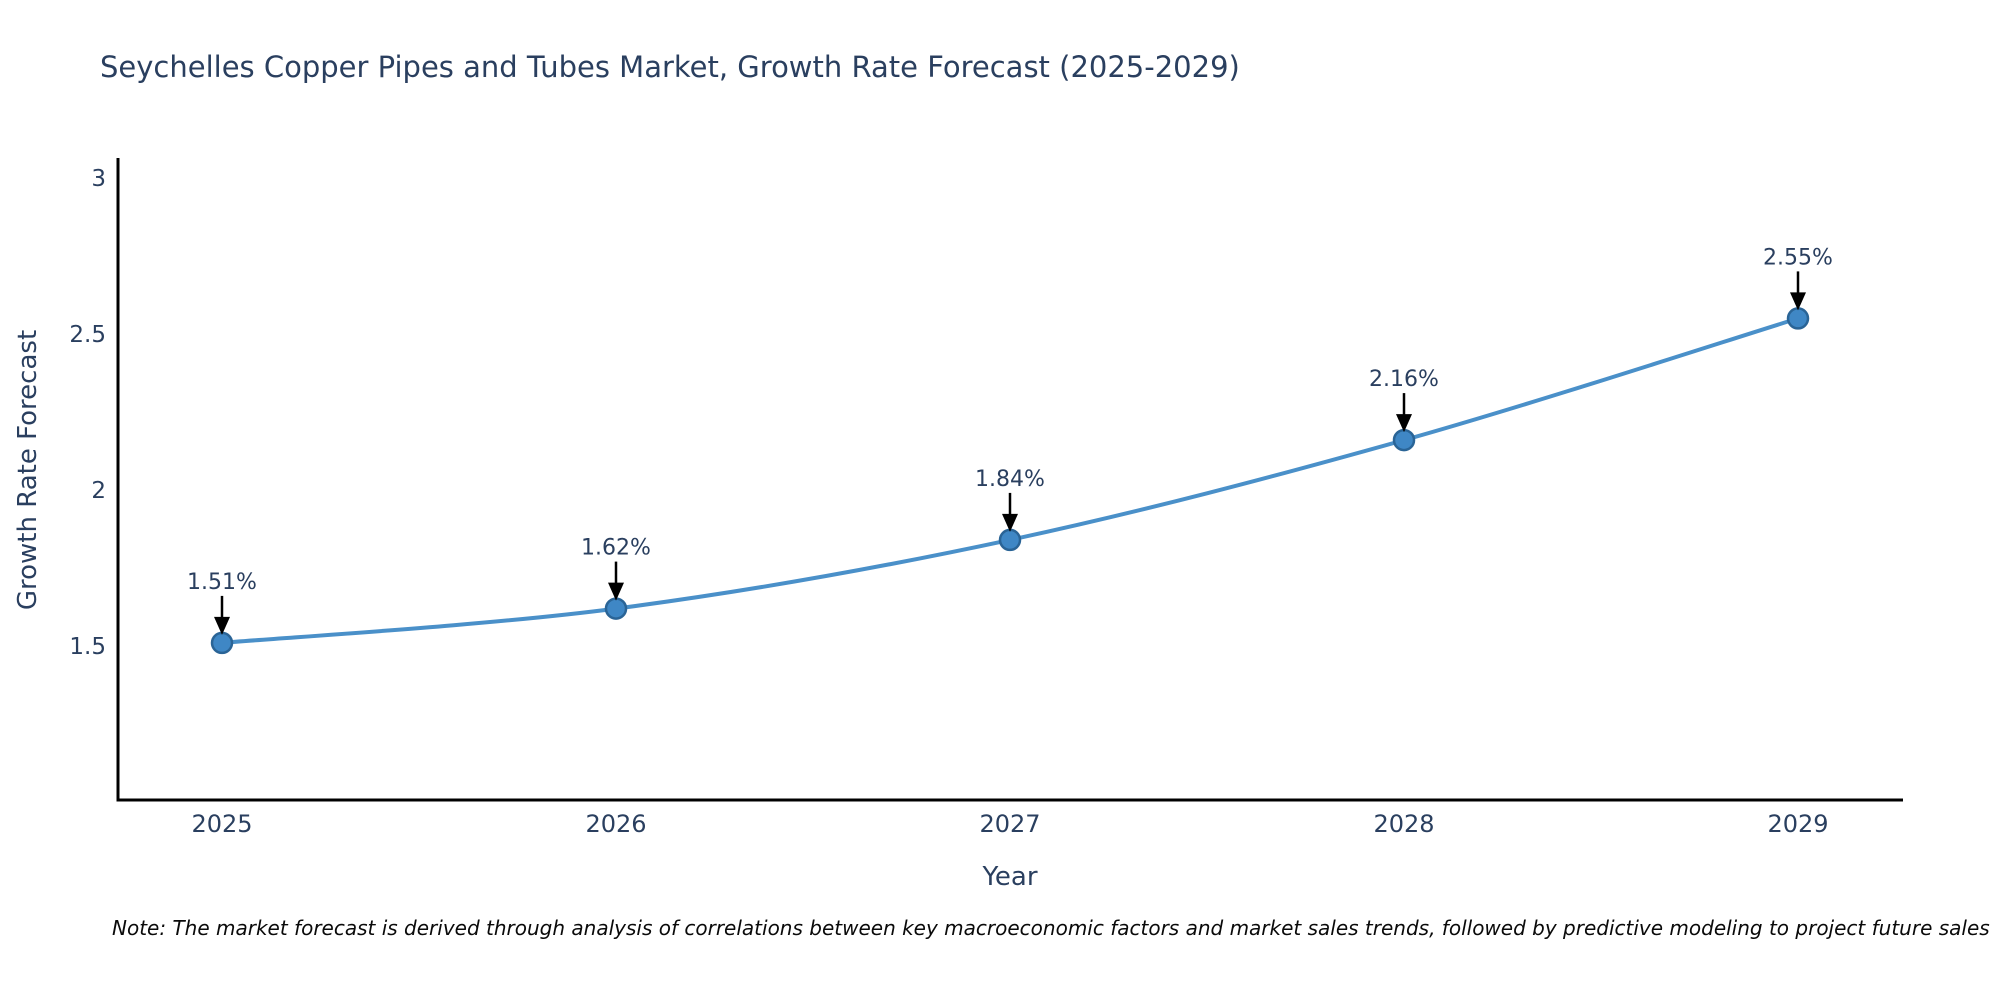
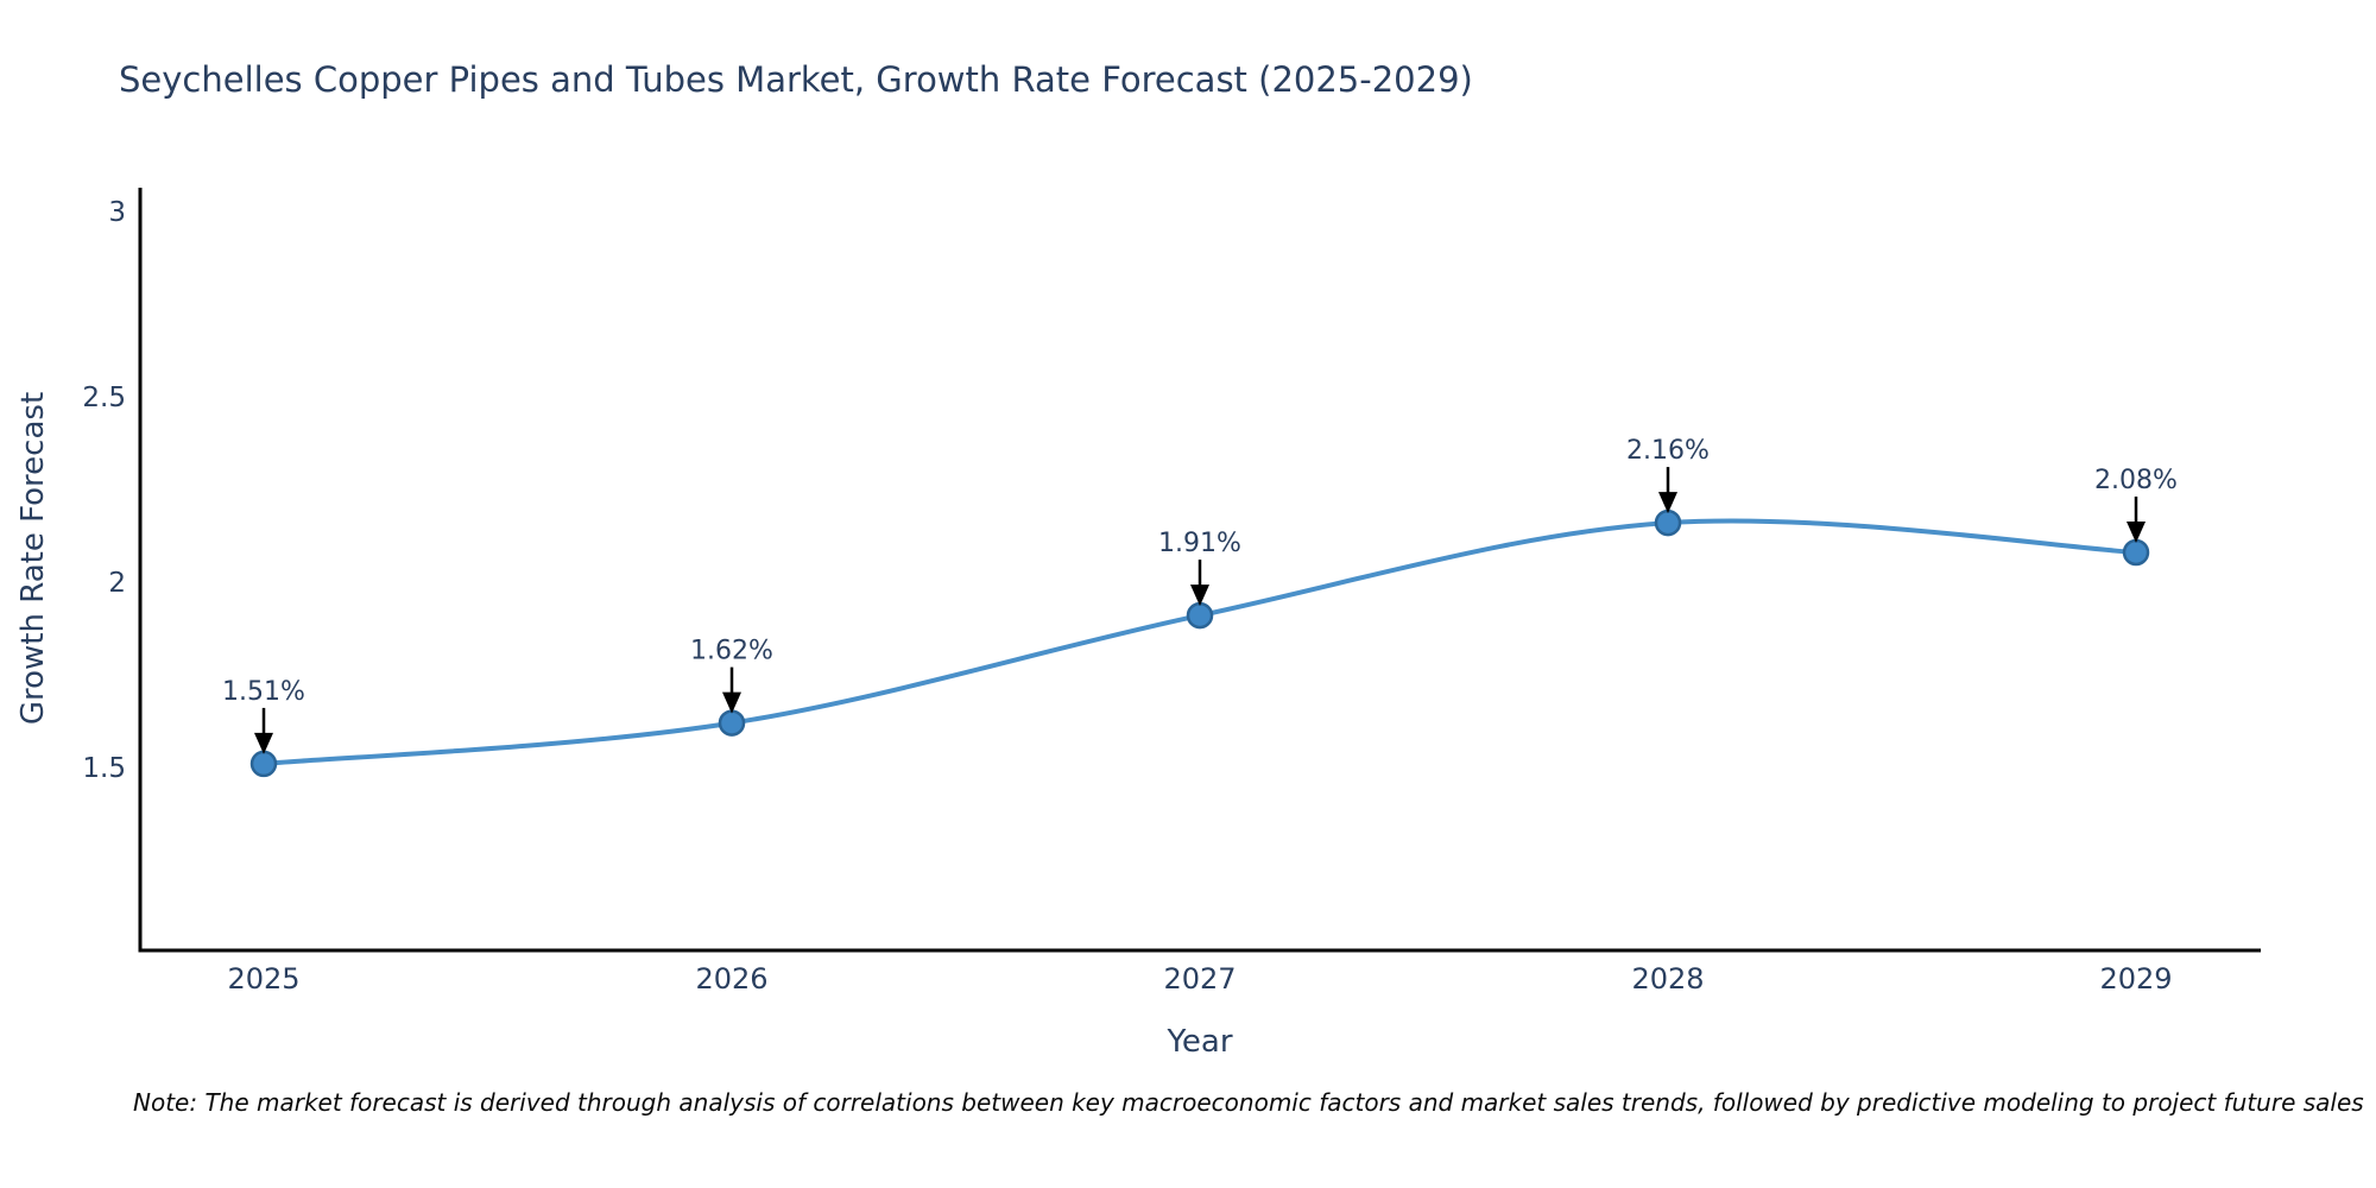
2027: 1.84% -> 1.91%
2029: 2.55% -> 2.08%
